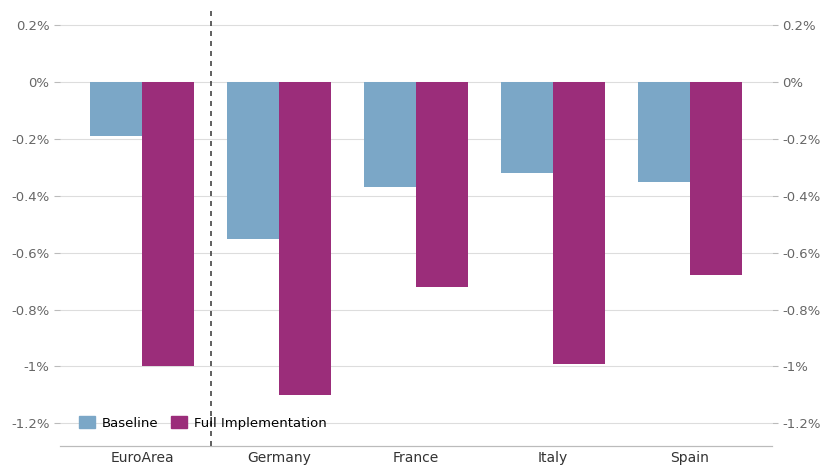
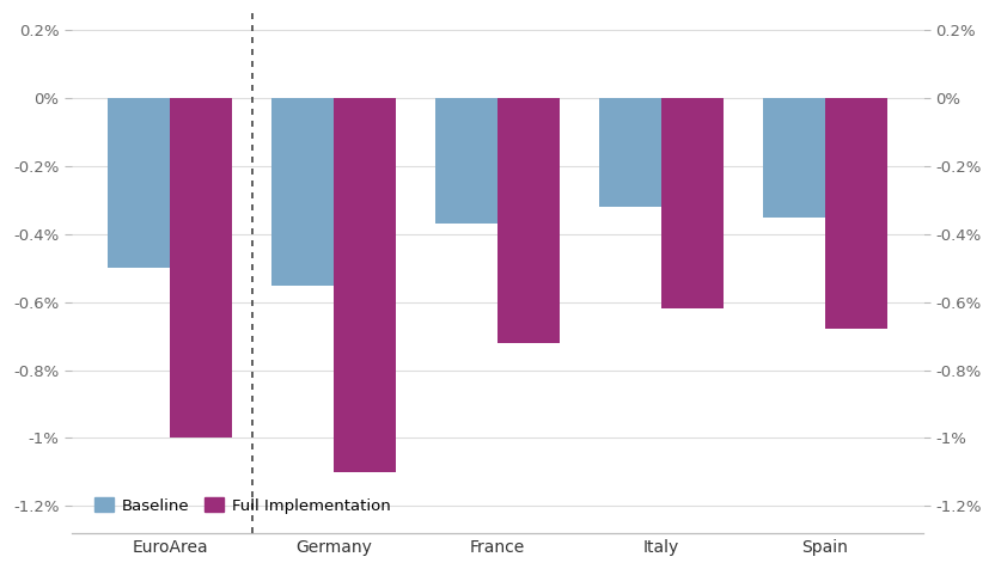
Baseline/EuroArea: -0.19% -> -0.50%
Full Implementation/Italy: -0.99% -> -0.62%
